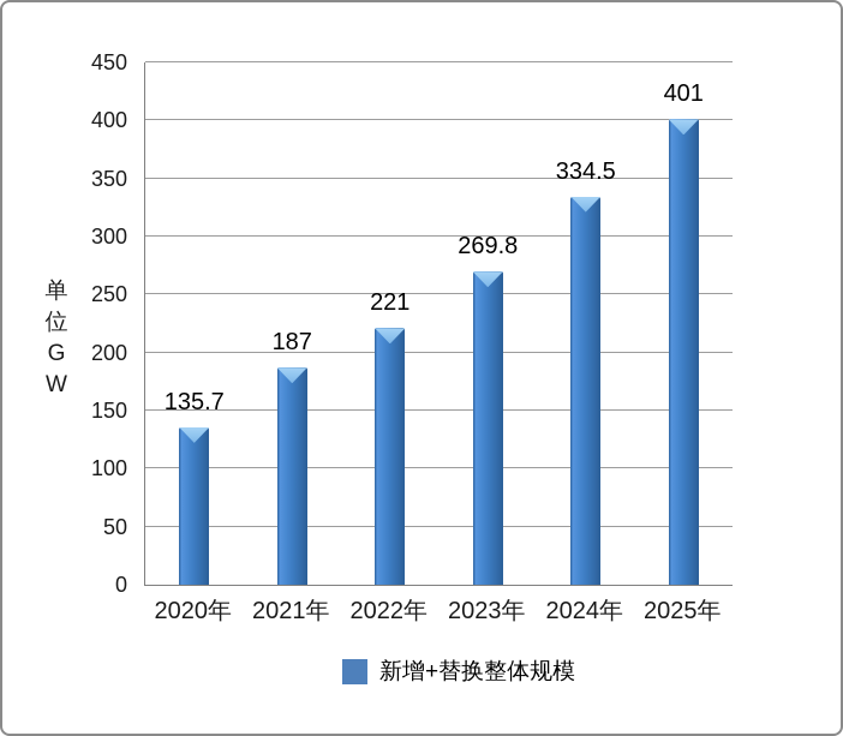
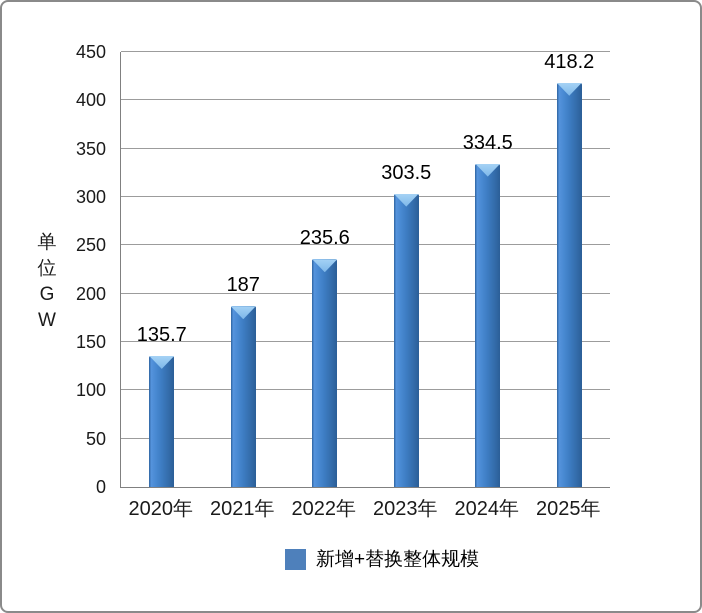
2022年: 221 -> 235.6
2023年: 269.8 -> 303.5
2025年: 401 -> 418.2
